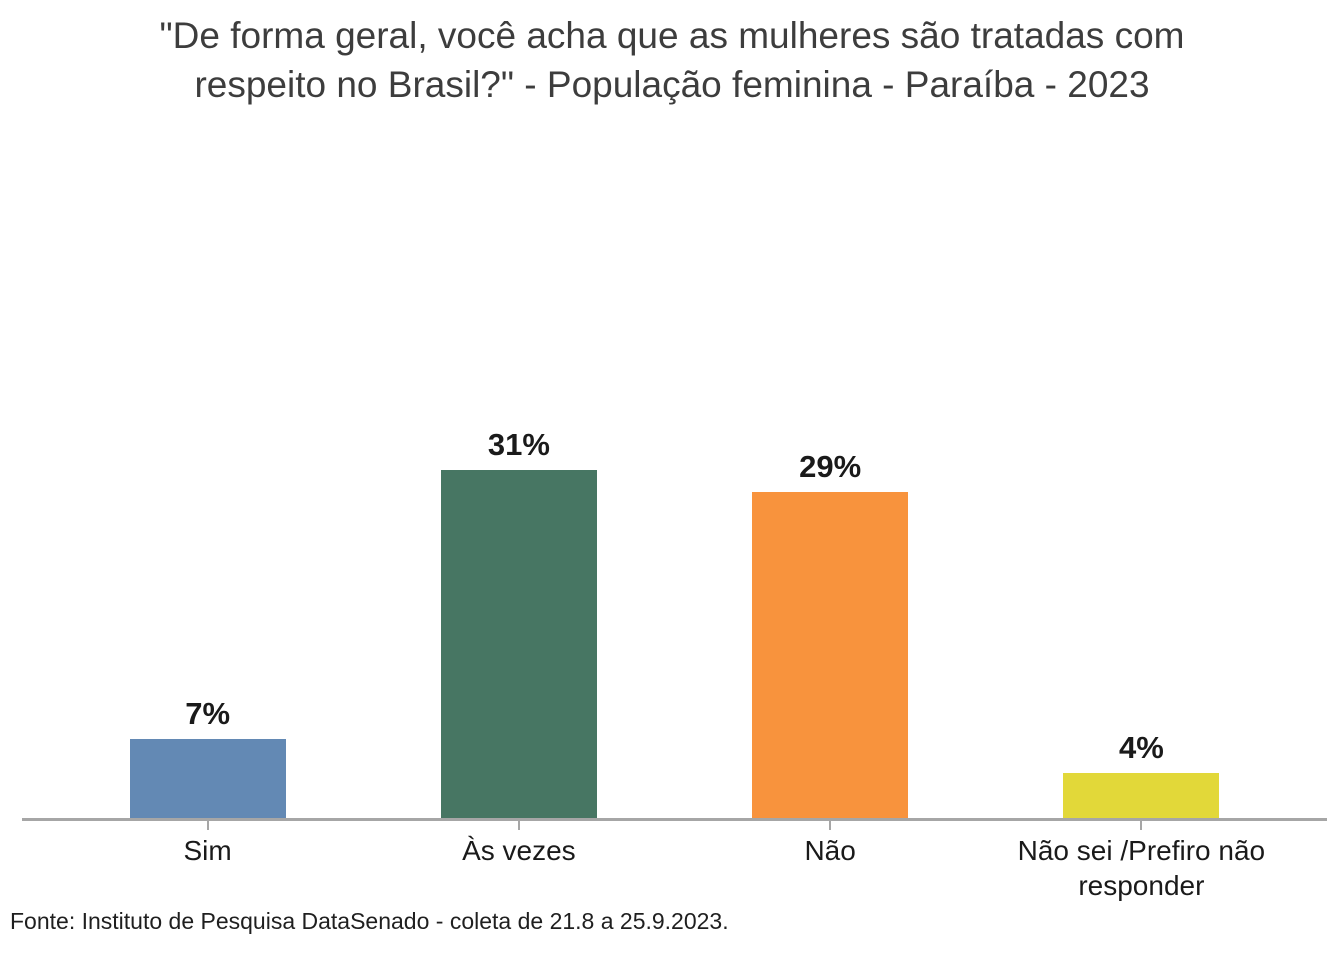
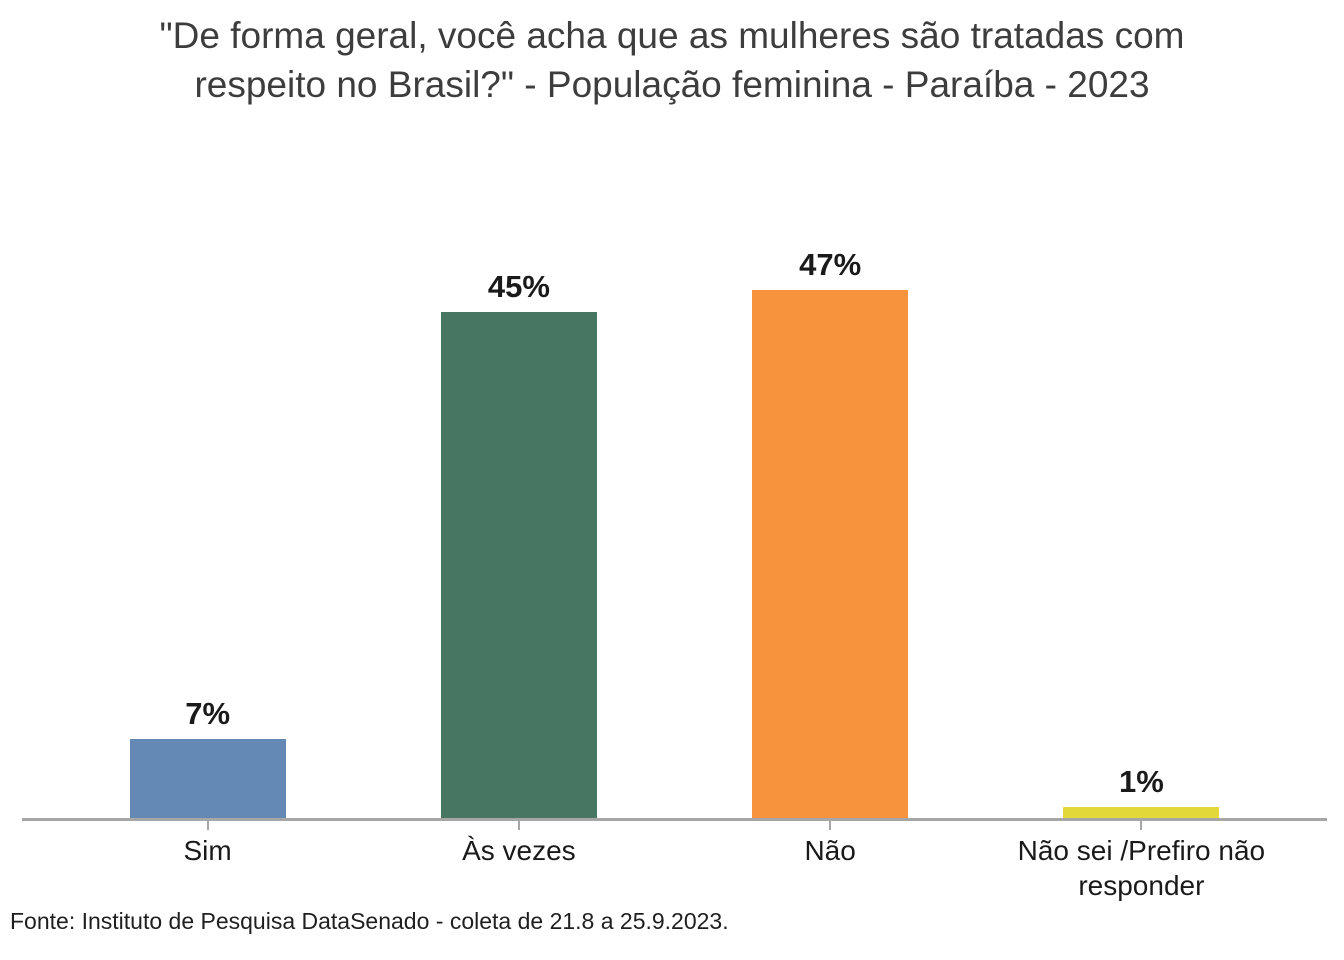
Às vezes: 31% -> 45%
Não: 29% -> 47%
Não sei /Prefiro não responder: 4% -> 1%
